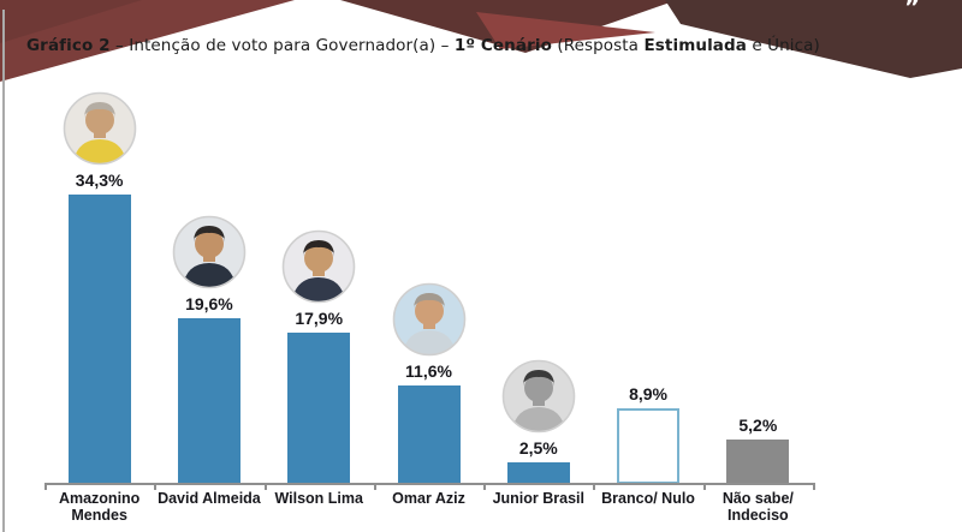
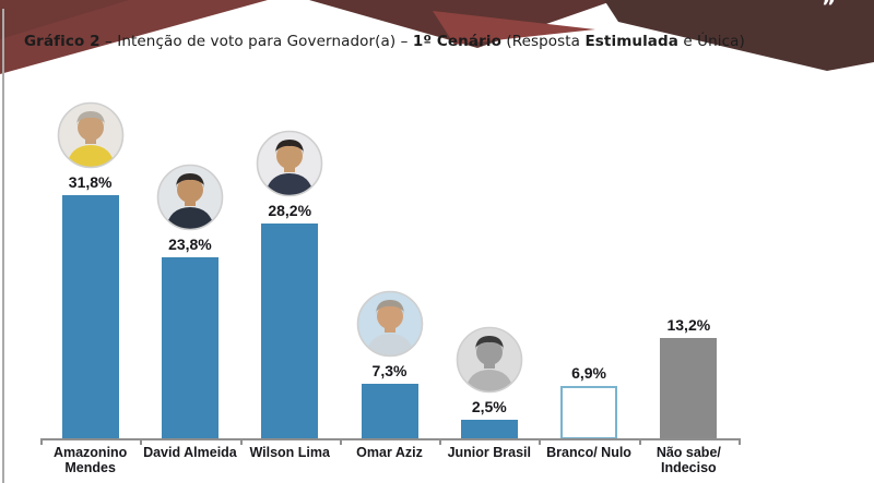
Amazonino Mendes: 34,3% -> 31,8%
David Almeida: 19,6% -> 23,8%
Wilson Lima: 17,9% -> 28,2%
Omar Aziz: 11,6% -> 7,3%
Branco/ Nulo: 8,9% -> 6,9%
Não sabe/ Indeciso: 5,2% -> 13,2%
